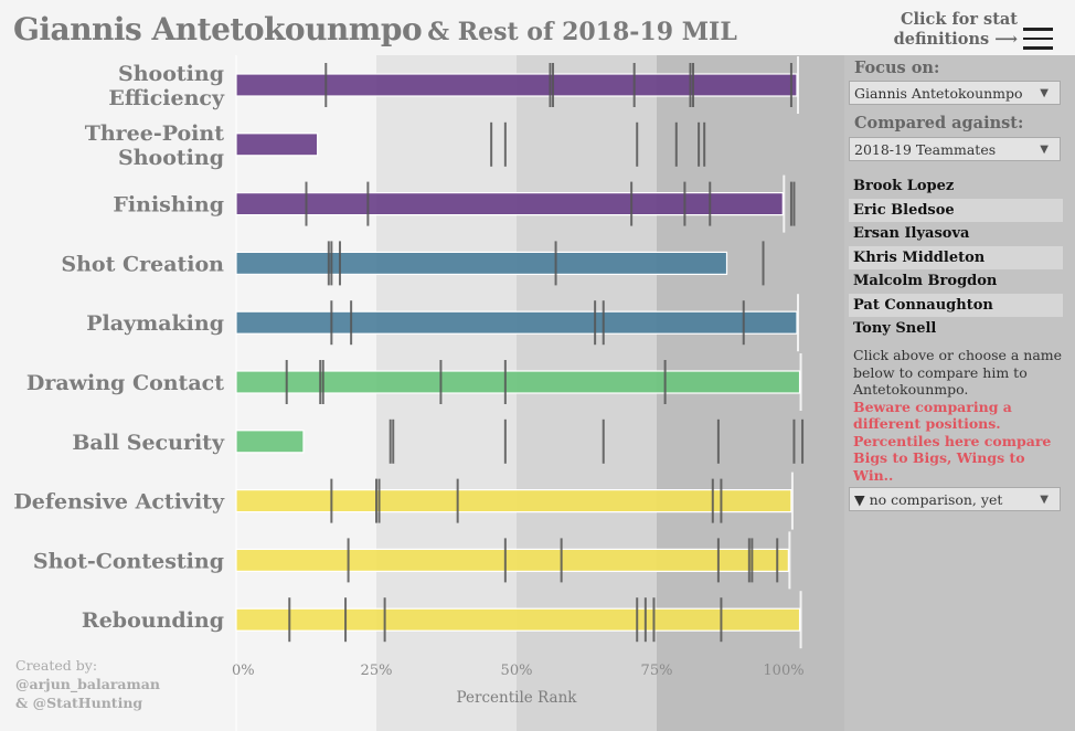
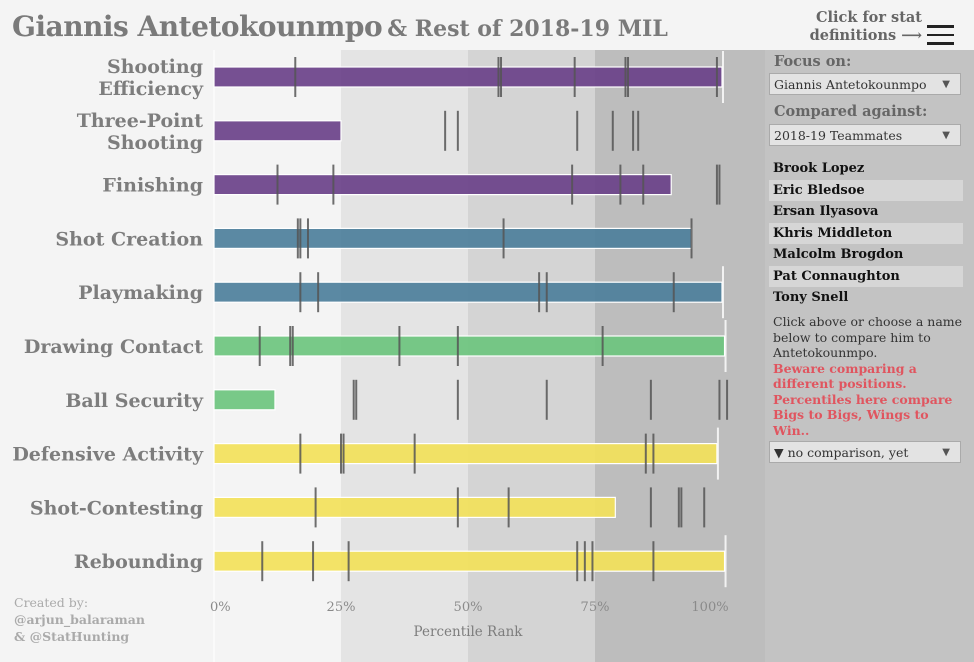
Three-Point Shooting: 14% -> 25%
Finishing: 98% -> 90%
Shot Creation: 88% -> 94%
Shot-Contesting: 98% -> 79%
